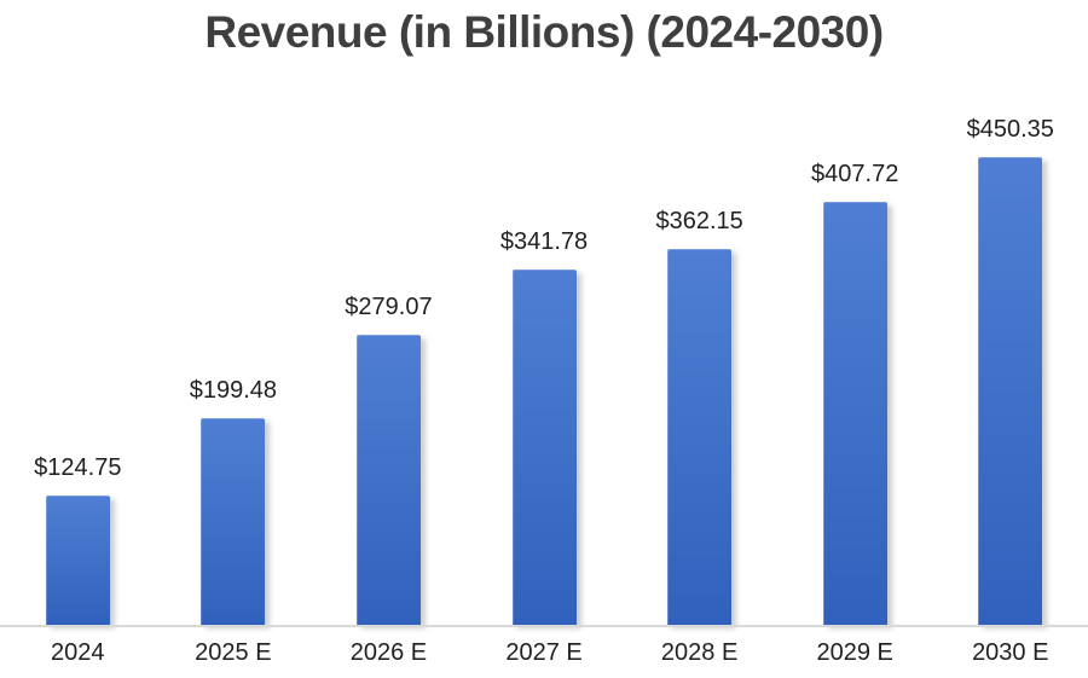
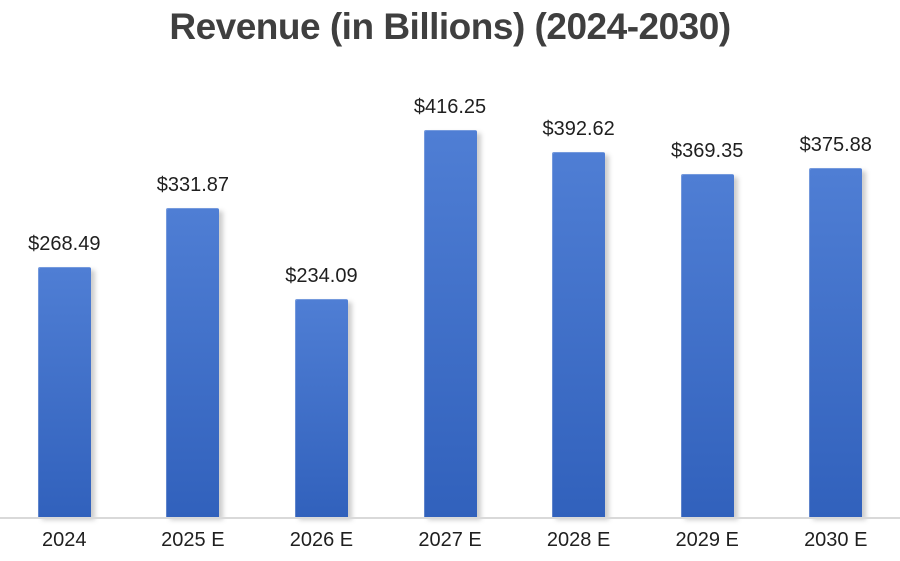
2024: $124.75 -> $268.49
2025 E: $199.48 -> $331.87
2026 E: $279.07 -> $234.09
2027 E: $341.78 -> $416.25
2028 E: $362.15 -> $392.62
2029 E: $407.72 -> $369.35
2030 E: $450.35 -> $375.88
